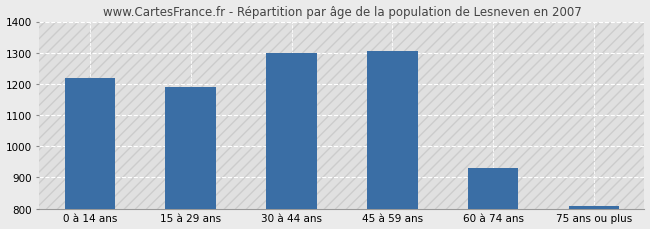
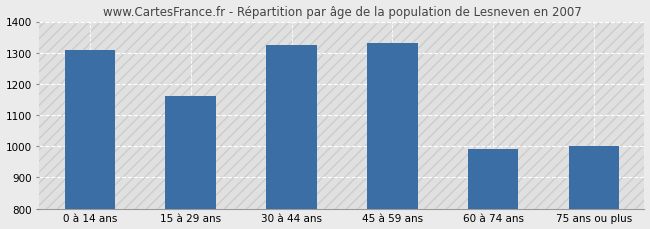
0 à 14 ans: 1220 -> 1310
15 à 29 ans: 1190 -> 1160
30 à 44 ans: 1300 -> 1325
45 à 59 ans: 1305 -> 1330
60 à 74 ans: 930 -> 990
75 ans ou plus: 808 -> 1000
